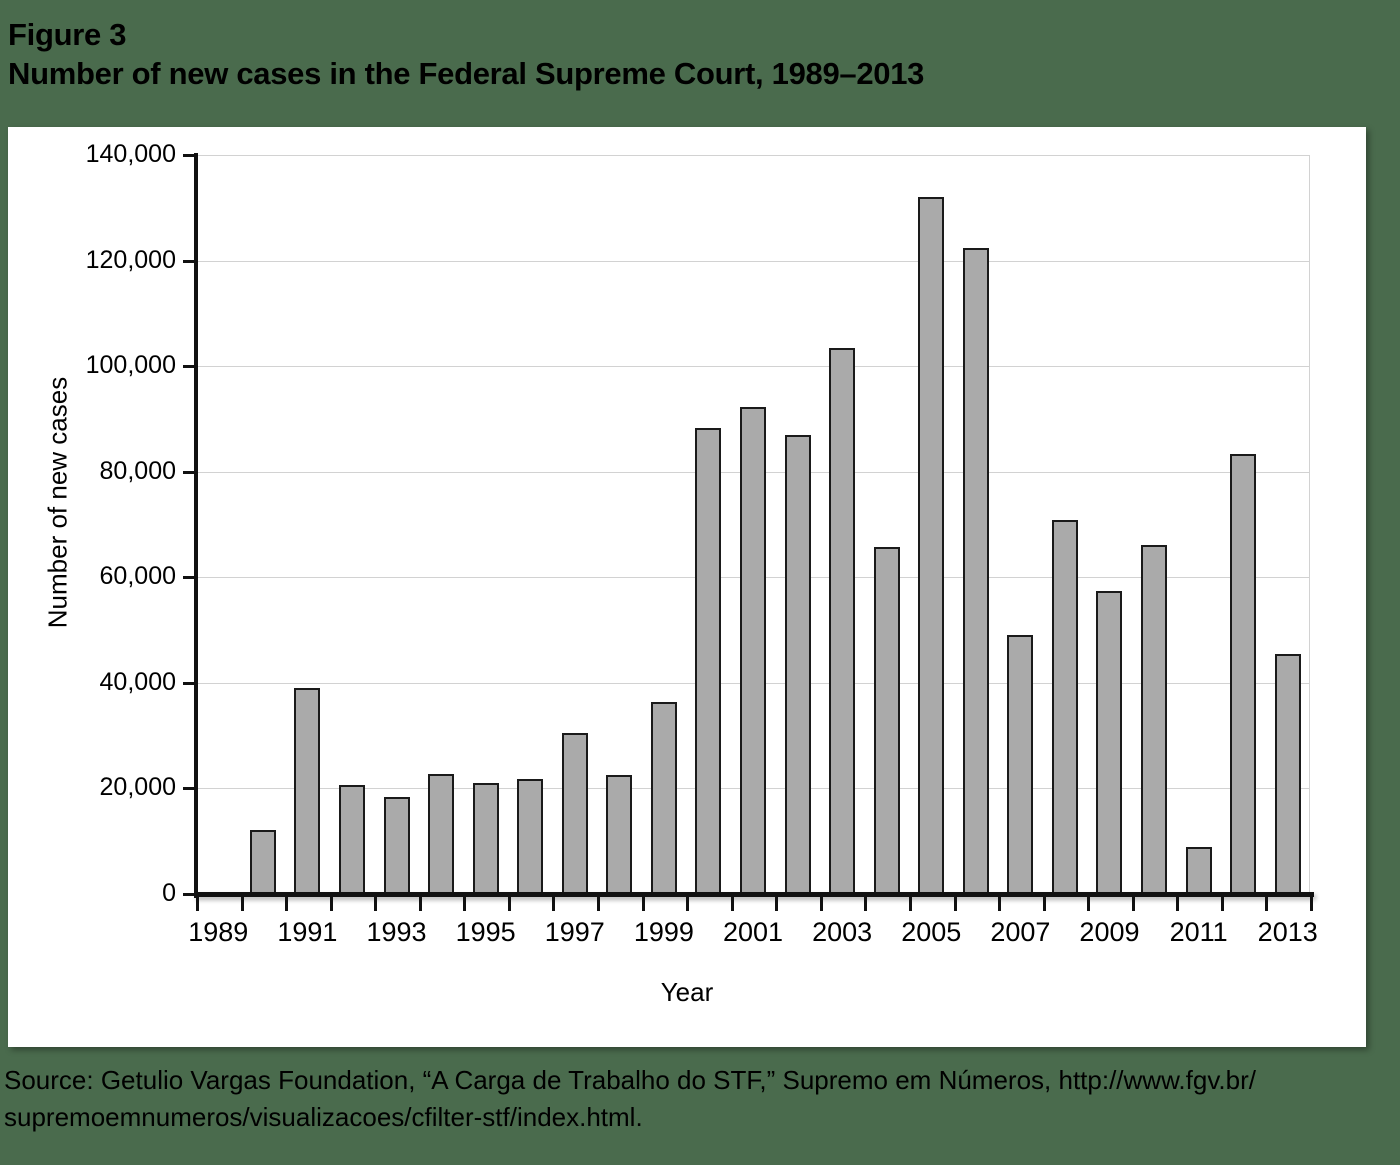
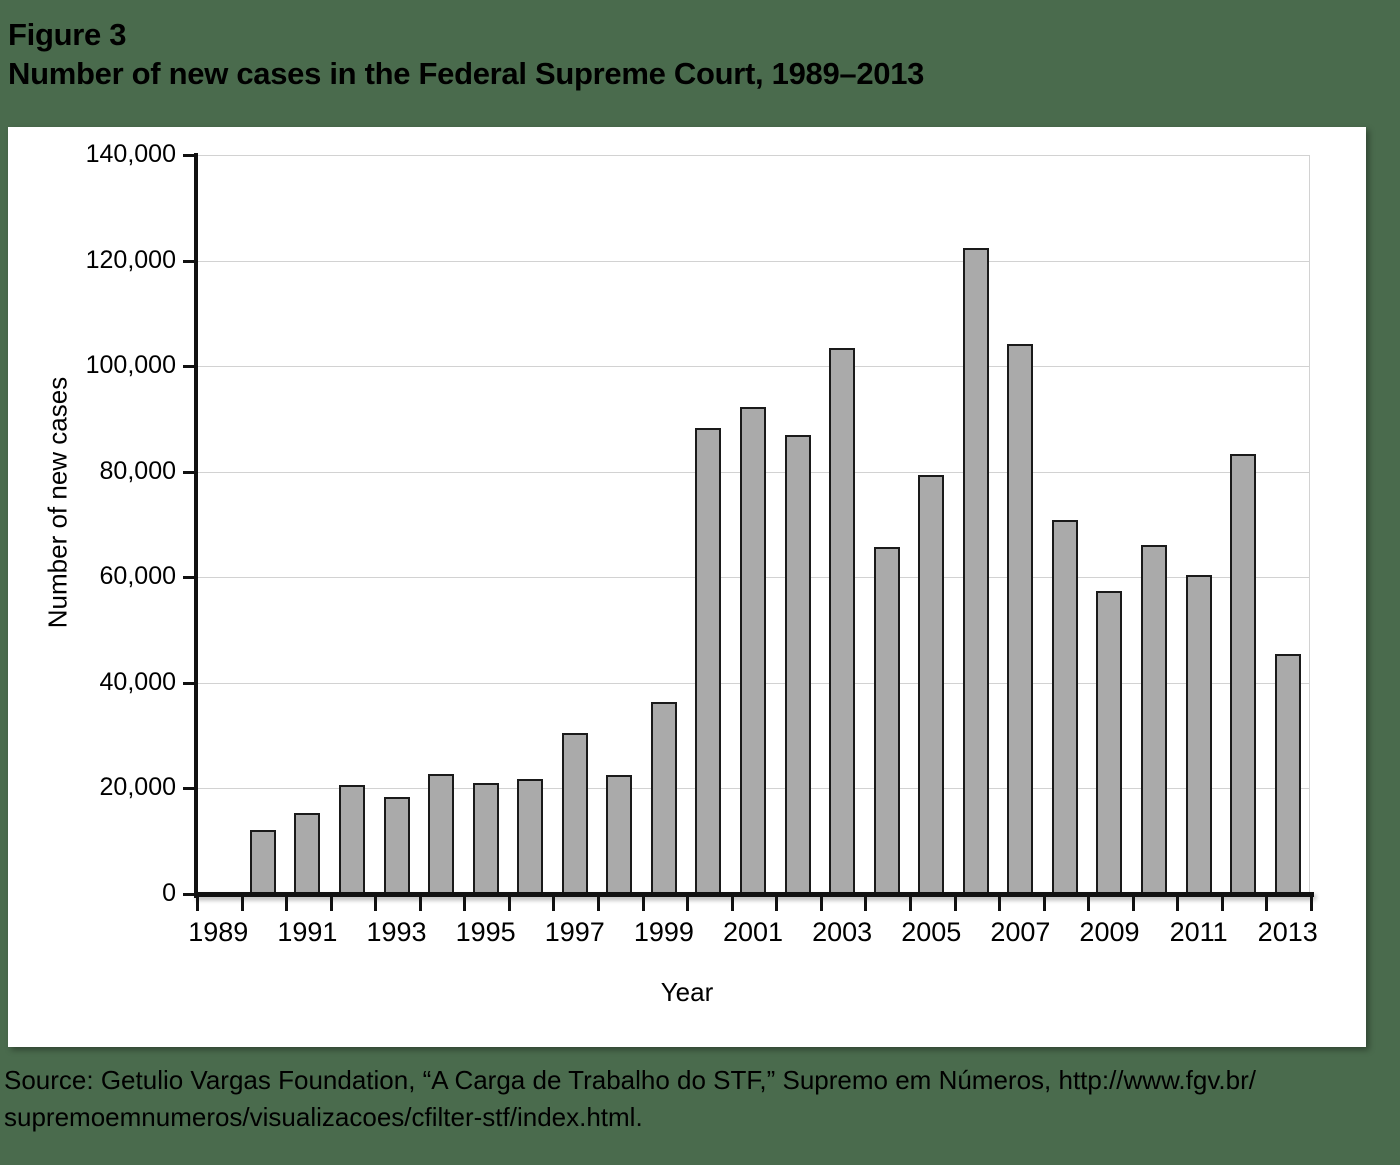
1991: 39000 -> 15000
2005: 132000 -> 79000
2007: 49000 -> 104000
2011: 9000 -> 60000
